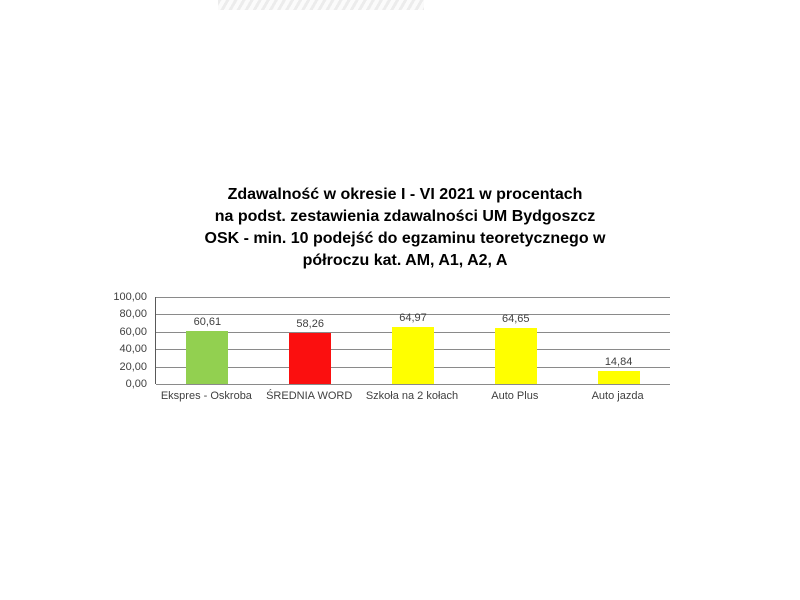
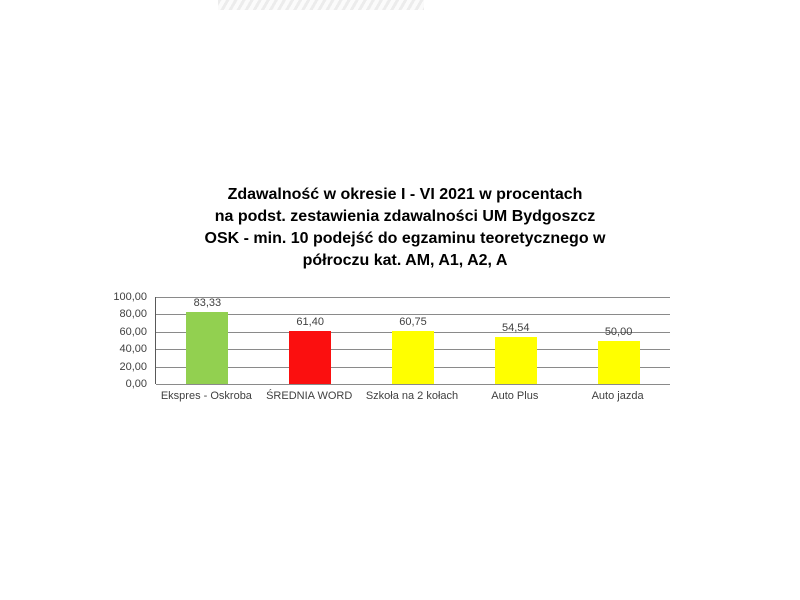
Ekspres - Oskroba: 60,61 -> 83,33
ŚREDNIA WORD: 58,26 -> 61,40
Szkoła na 2 kołach: 64,97 -> 60,75
Auto Plus: 64,65 -> 54,54
Auto jazda: 14,84 -> 50,00
